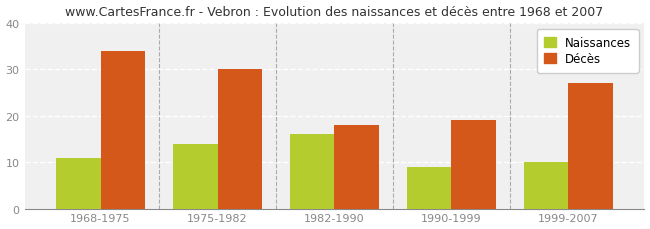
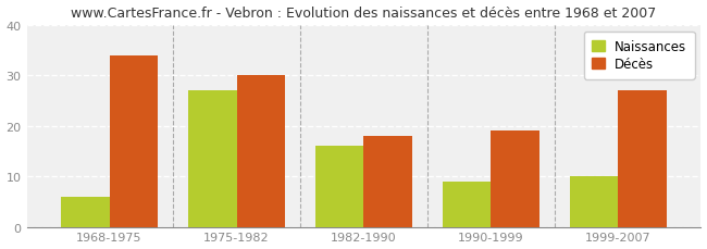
Naissances/1968-1975: 11 -> 6
Naissances/1975-1982: 14 -> 27
